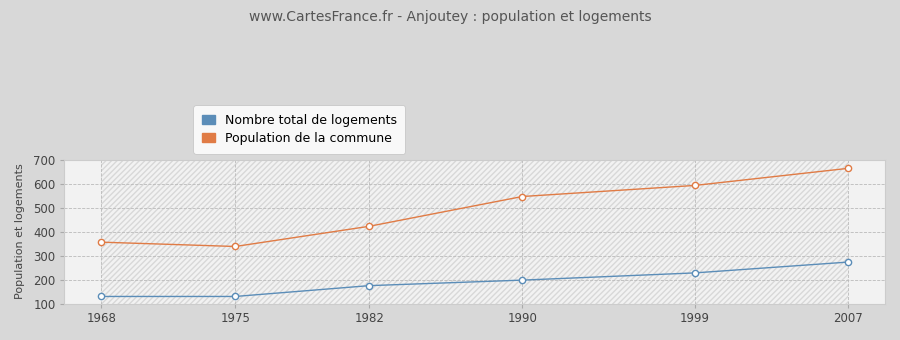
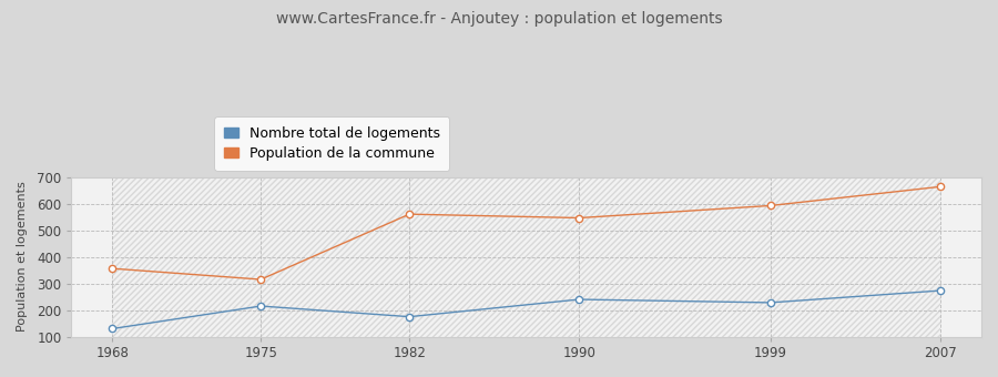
Nombre total de logements/1975: 130 -> 215
Population de la commune/1975: 338 -> 315
Population de la commune/1982: 422 -> 560
Nombre total de logements/1990: 198 -> 240
